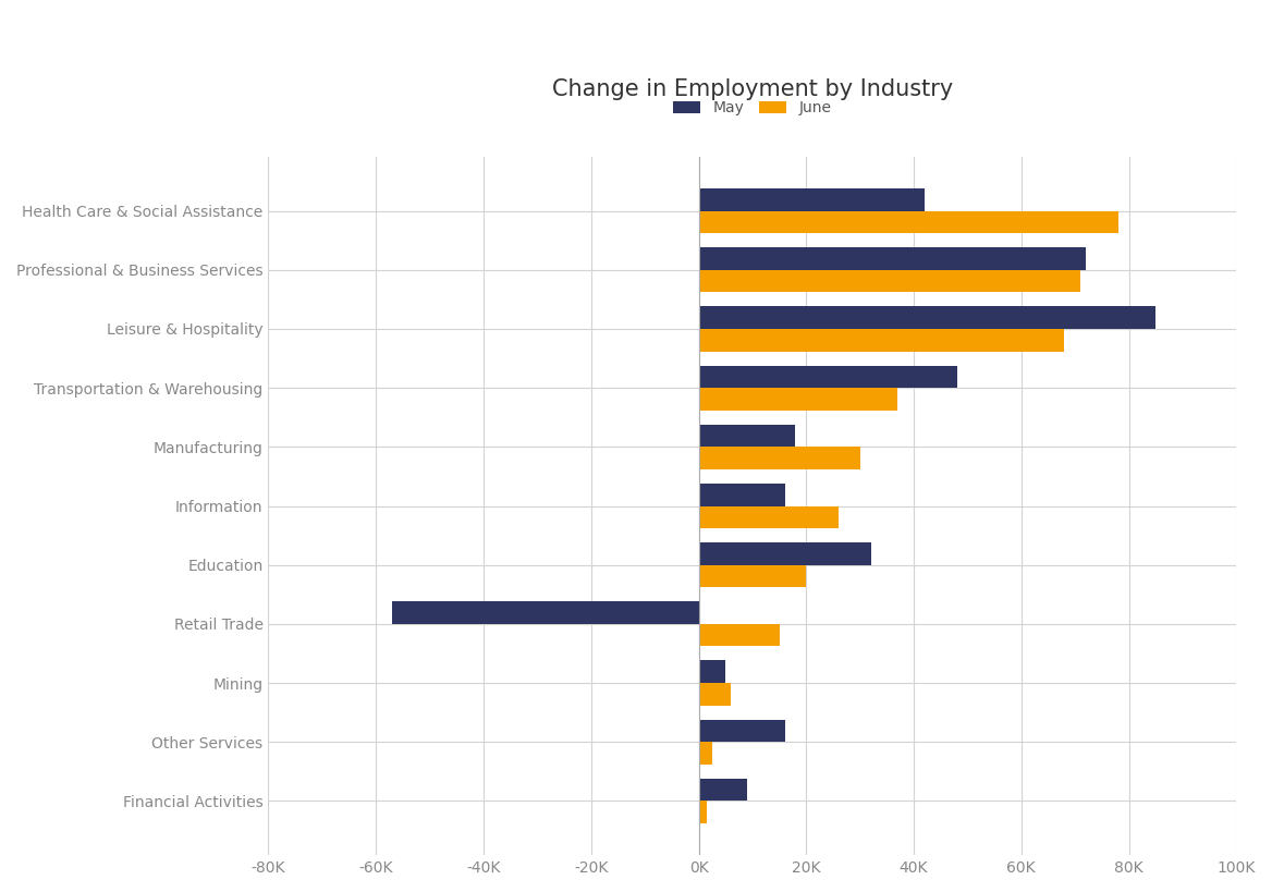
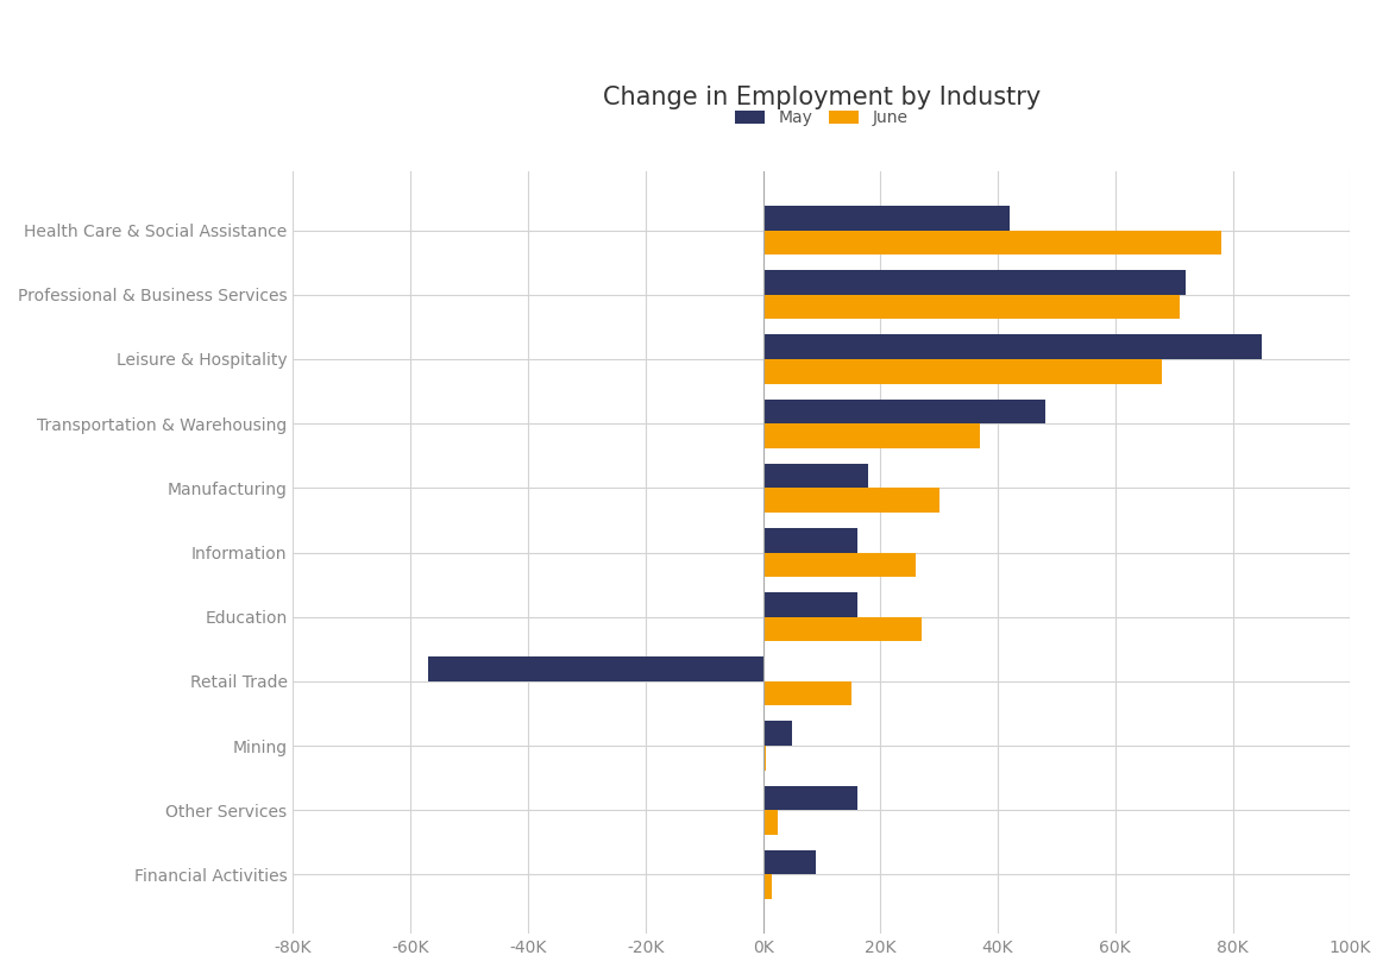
May/Education: 32K -> 16K
June/Education: 20.0K -> 27.0K
June/Mining: 6.0K -> 0.5K
